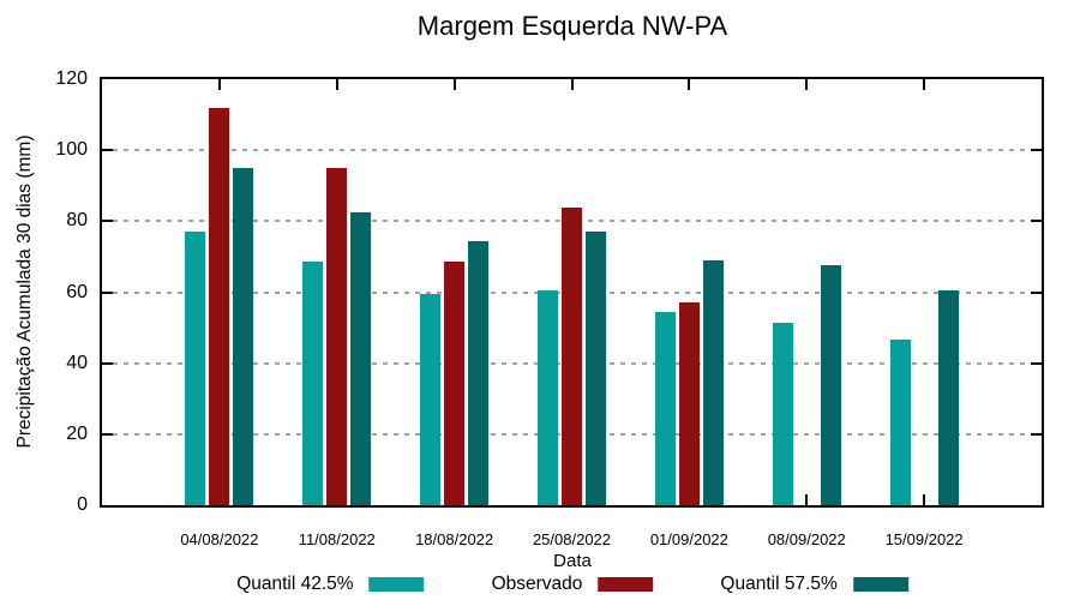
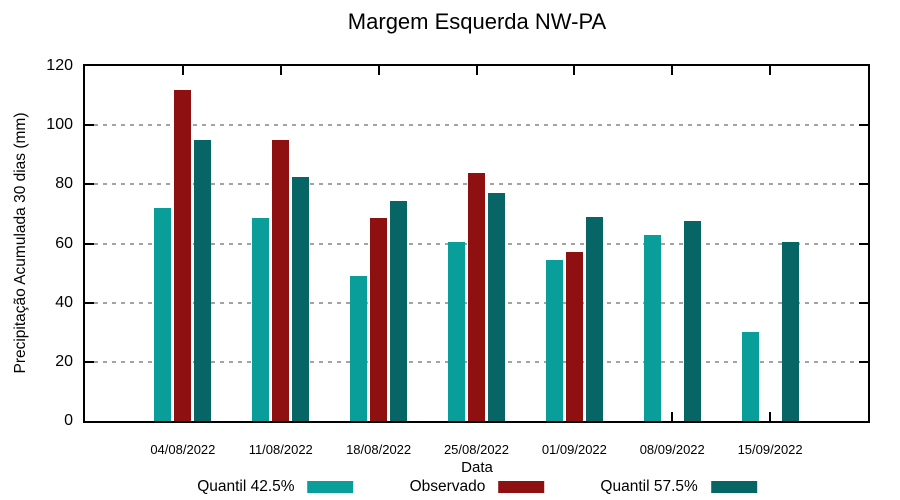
Quantil 42.5%/04/08/2022: 77 -> 72
Quantil 42.5%/18/08/2022: 60 -> 49
Quantil 42.5%/08/09/2022: 52 -> 63
Quantil 42.5%/15/09/2022: 46 -> 30
